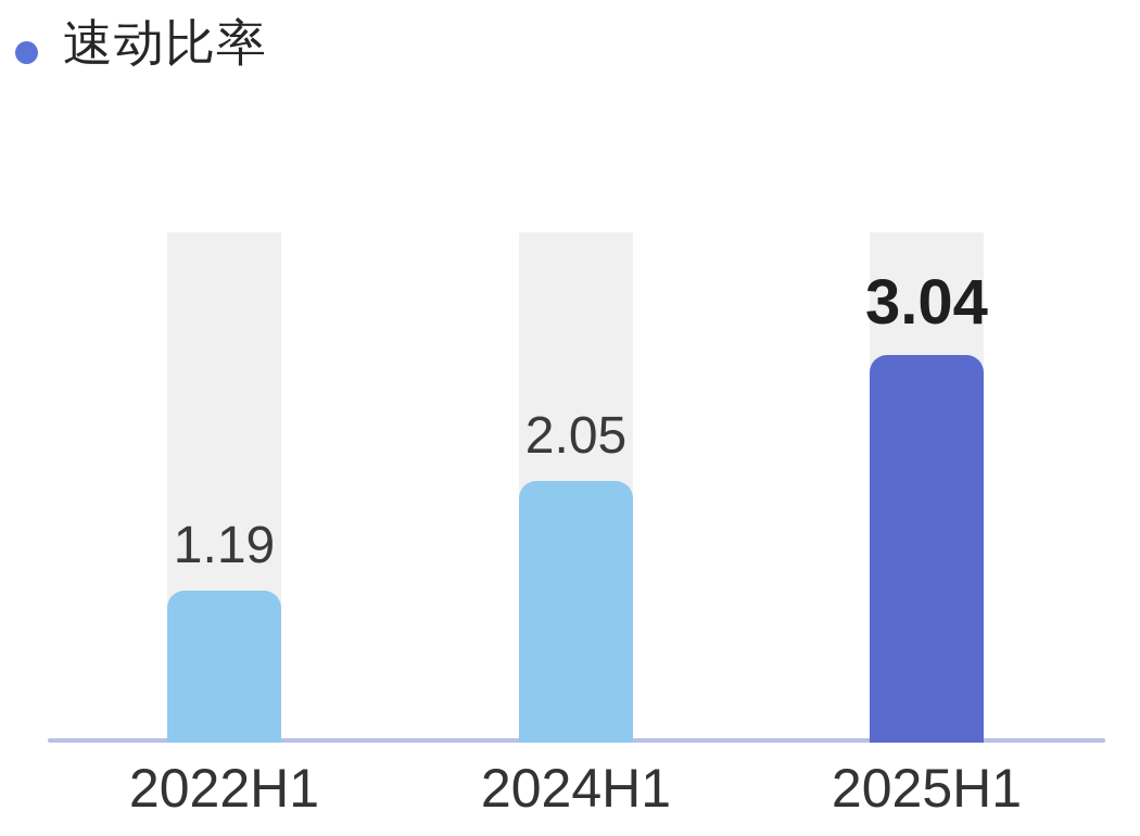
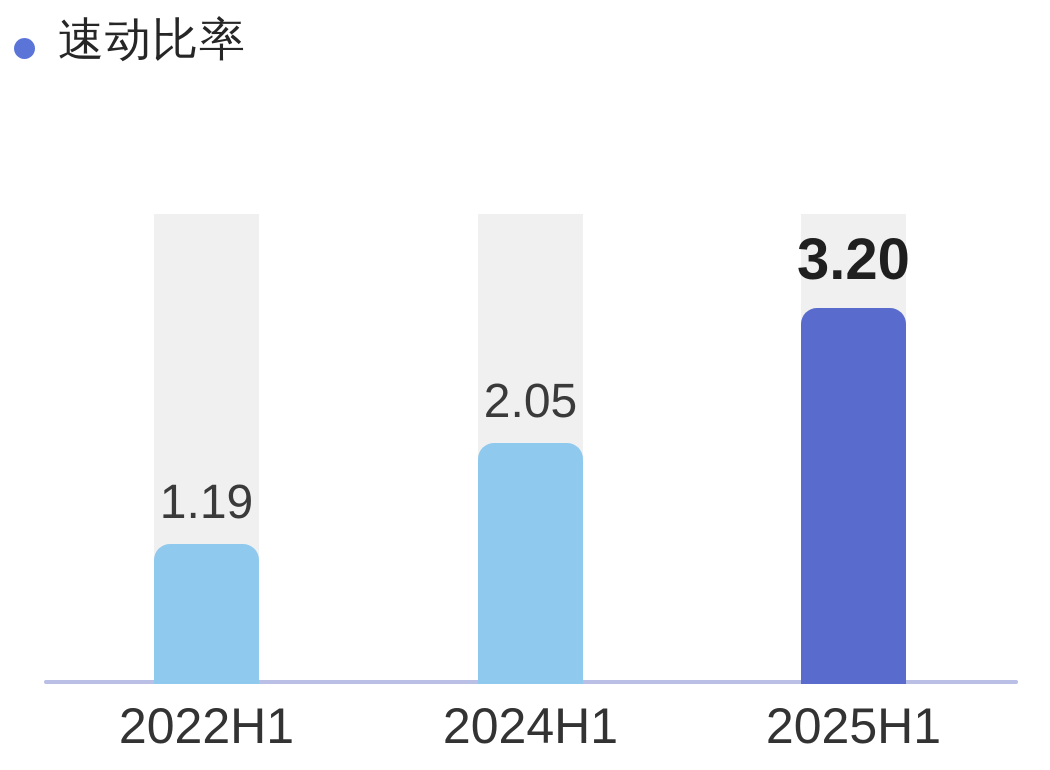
2025H1: 3.04 -> 3.20
